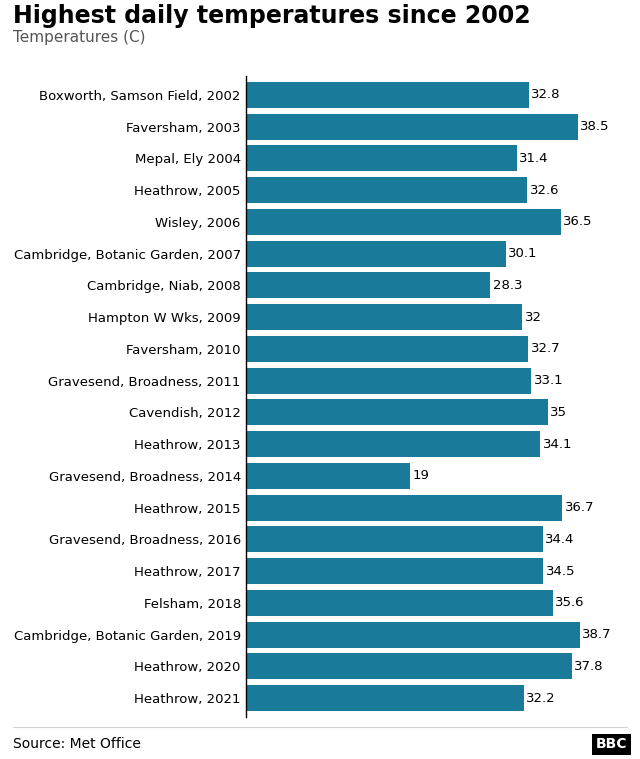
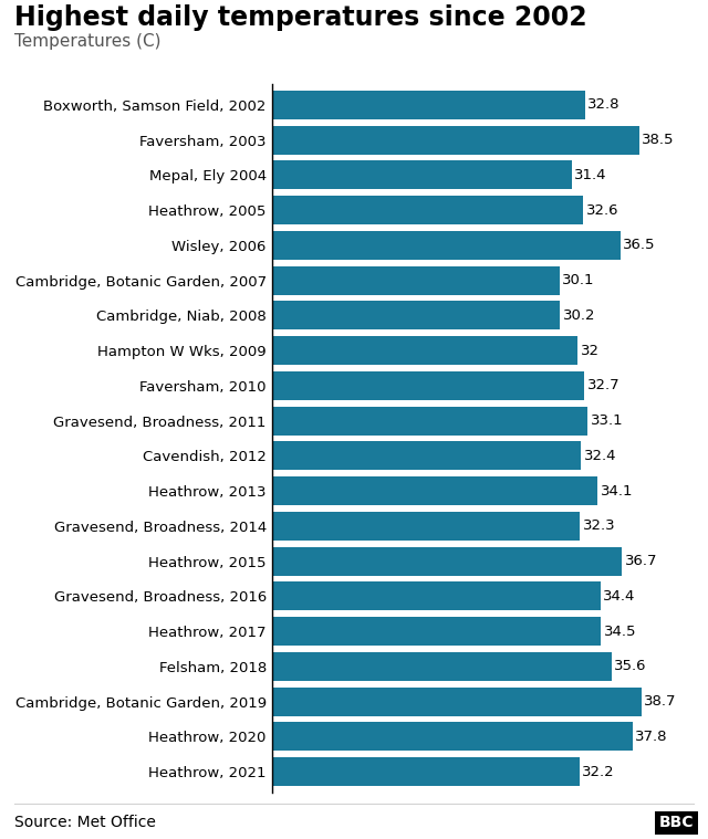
Cambridge, Niab, 2008: 28.3 -> 30.2
Cavendish, 2012: 35 -> 32.4
Gravesend, Broadness, 2014: 19 -> 32.3
